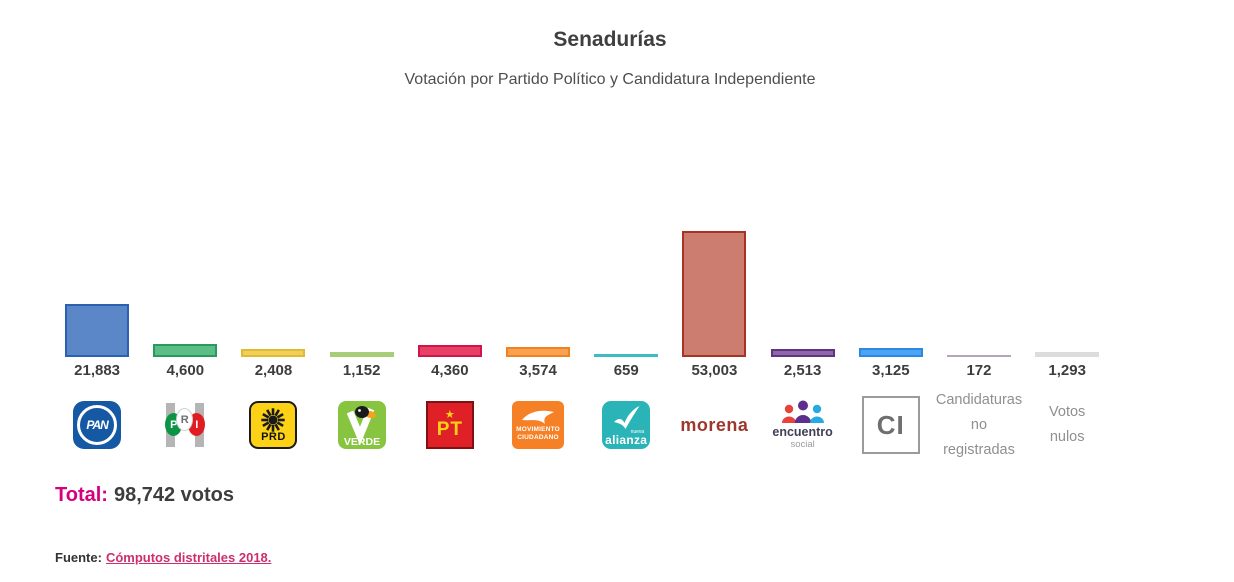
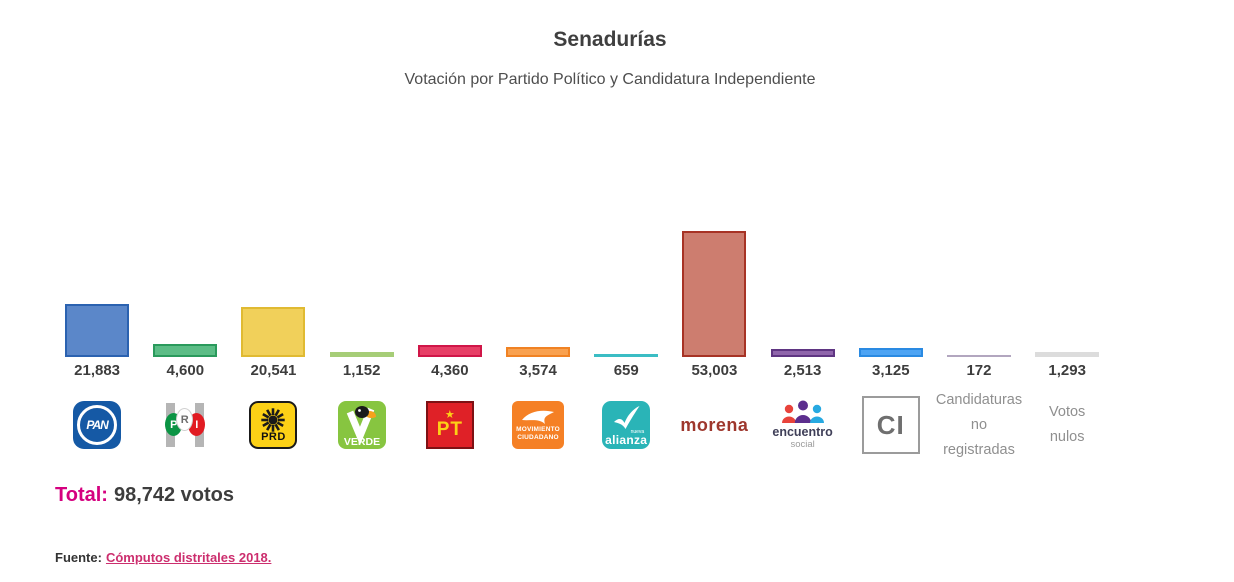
PRD: 2,408 -> 20,541
